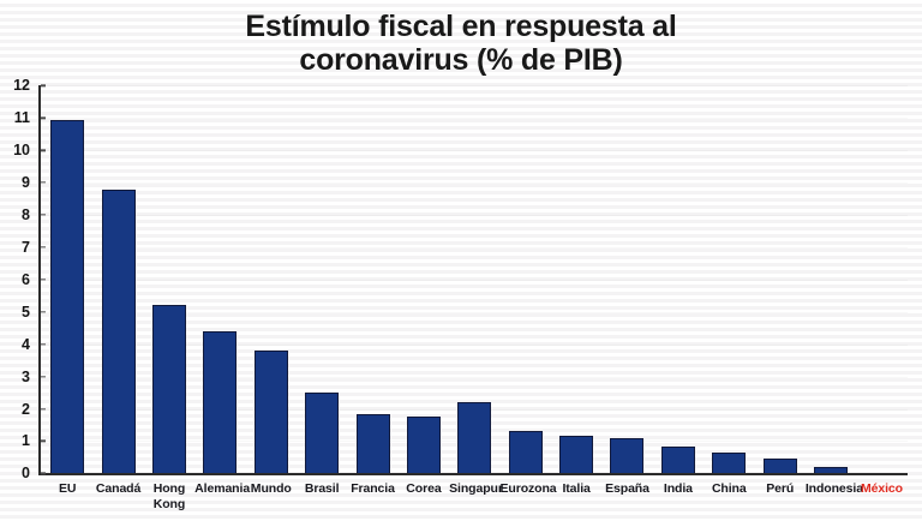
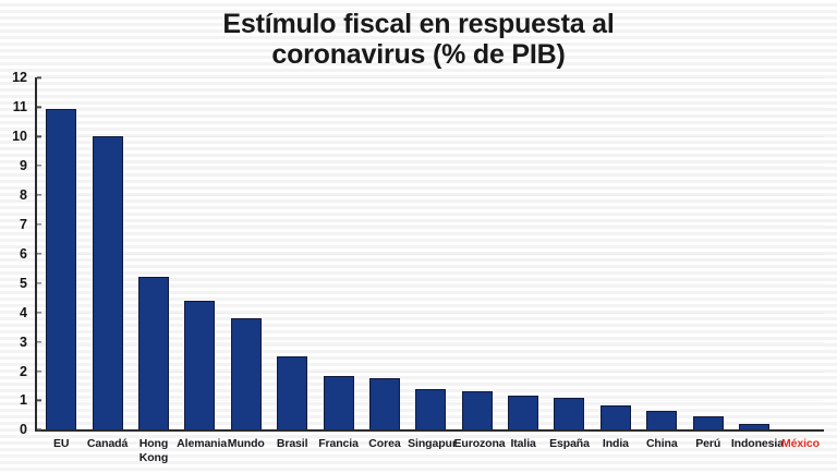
Canadá: 8.8 -> 10.0
Singapur: 2.2 -> 1.4
